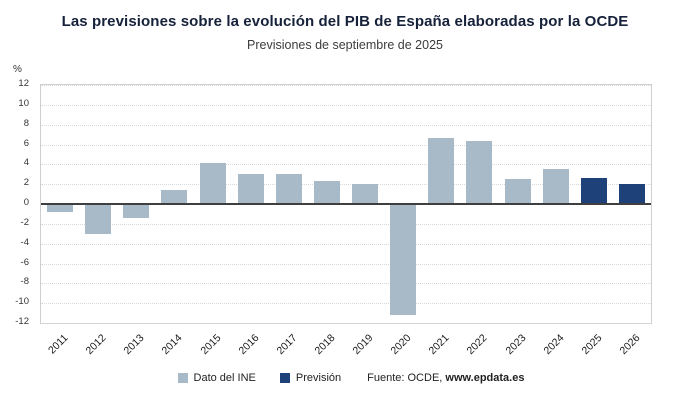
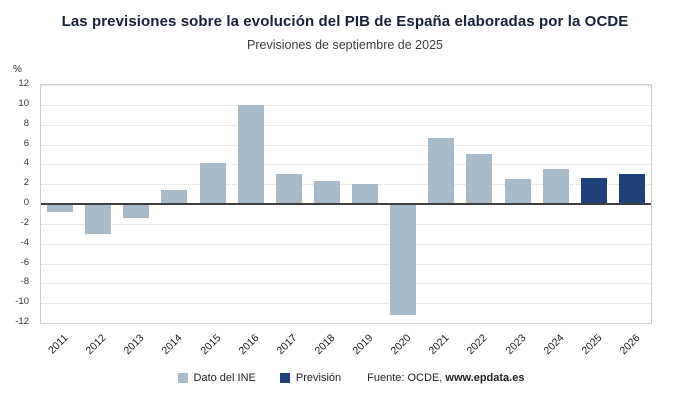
Dato del INE/2016: 3 -> 10
Dato del INE/2022: 6 -> 5
Previsión/2026: 2 -> 3
